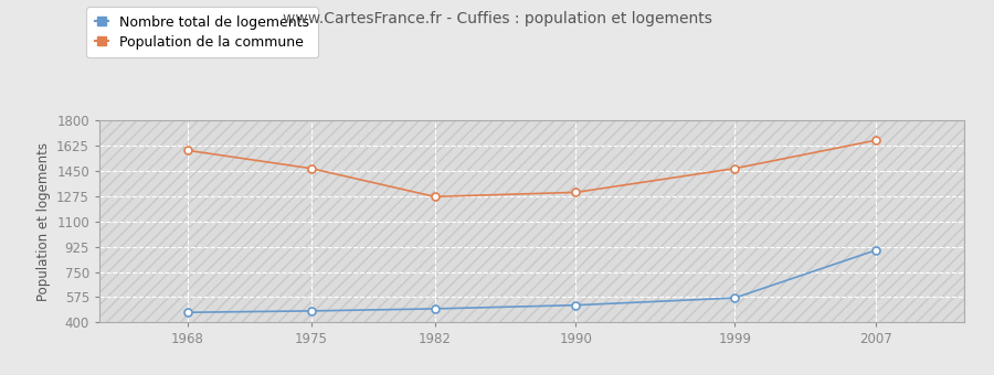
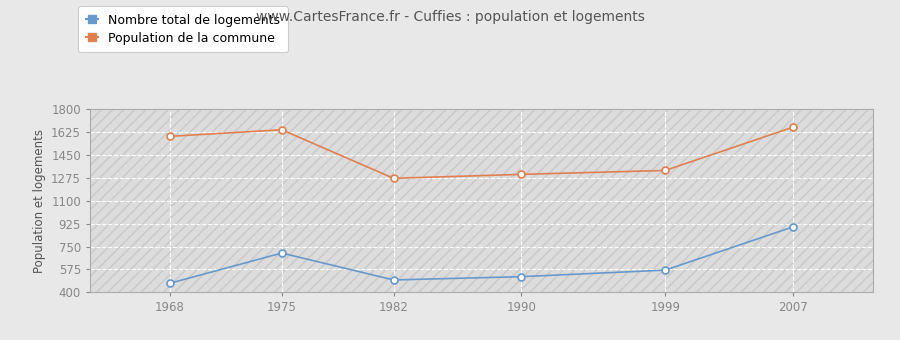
Nombre total de logements/1975: 480 -> 700
Population de la commune/1975: 1460 -> 1640
Population de la commune/1999: 1460 -> 1330
